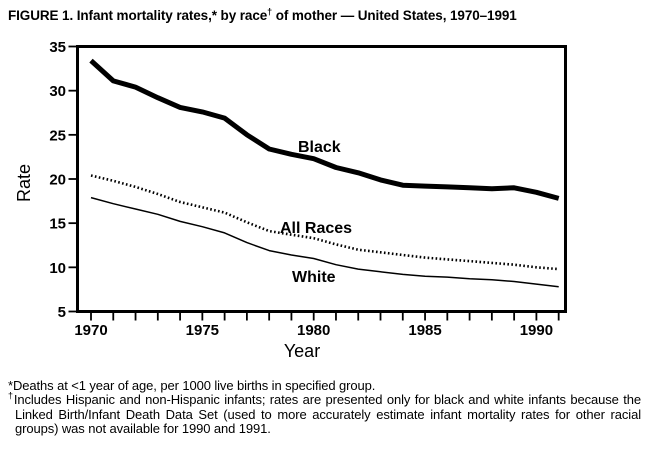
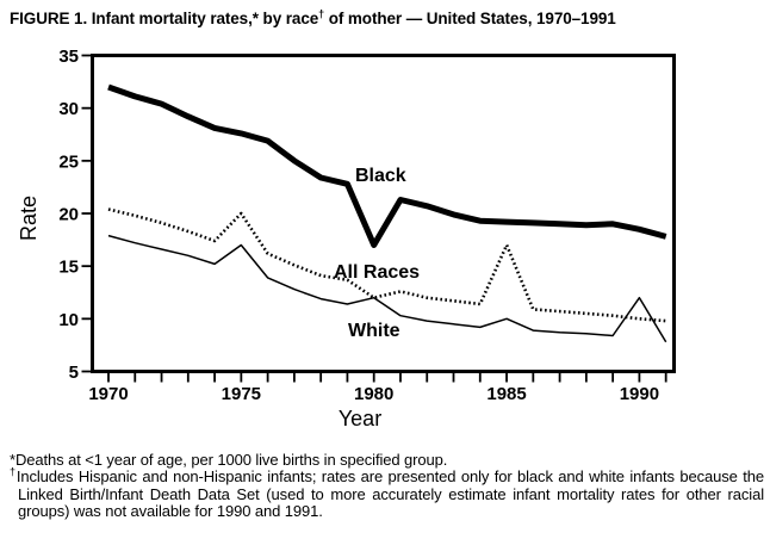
Black/1970: 33 -> 32
All Races/1975: 17 -> 20
White/1975: 15 -> 17
Black/1980: 22 -> 17
All Races/1980: 13 -> 12
White/1980: 11 -> 12
All Races/1985: 11 -> 17
White/1985: 9 -> 10
White/1990: 8 -> 12
